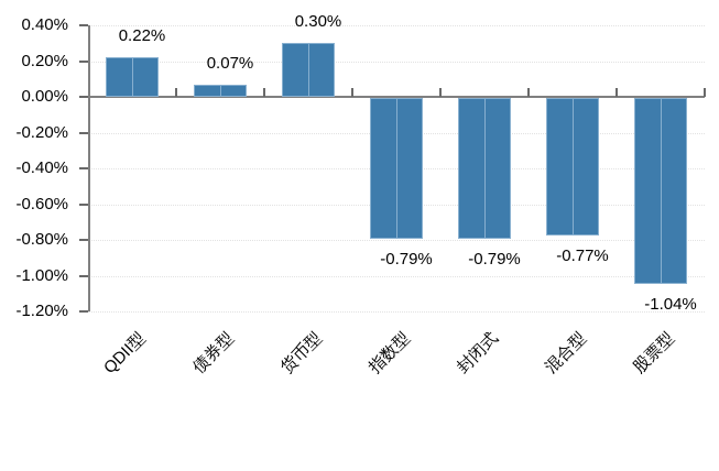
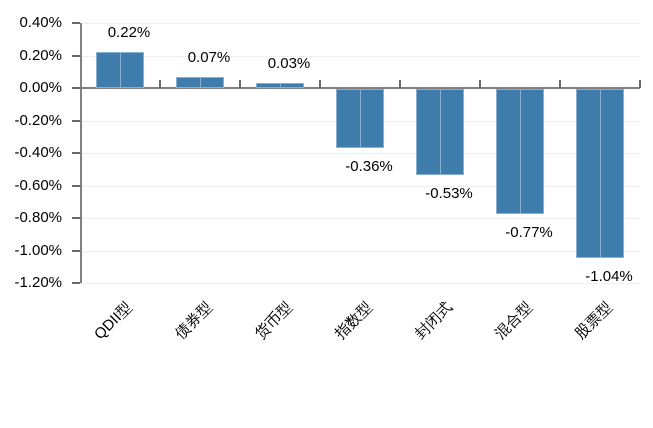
货币型: 0.30% -> 0.03%
指数型: -0.79% -> -0.36%
封闭式: -0.79% -> -0.53%
